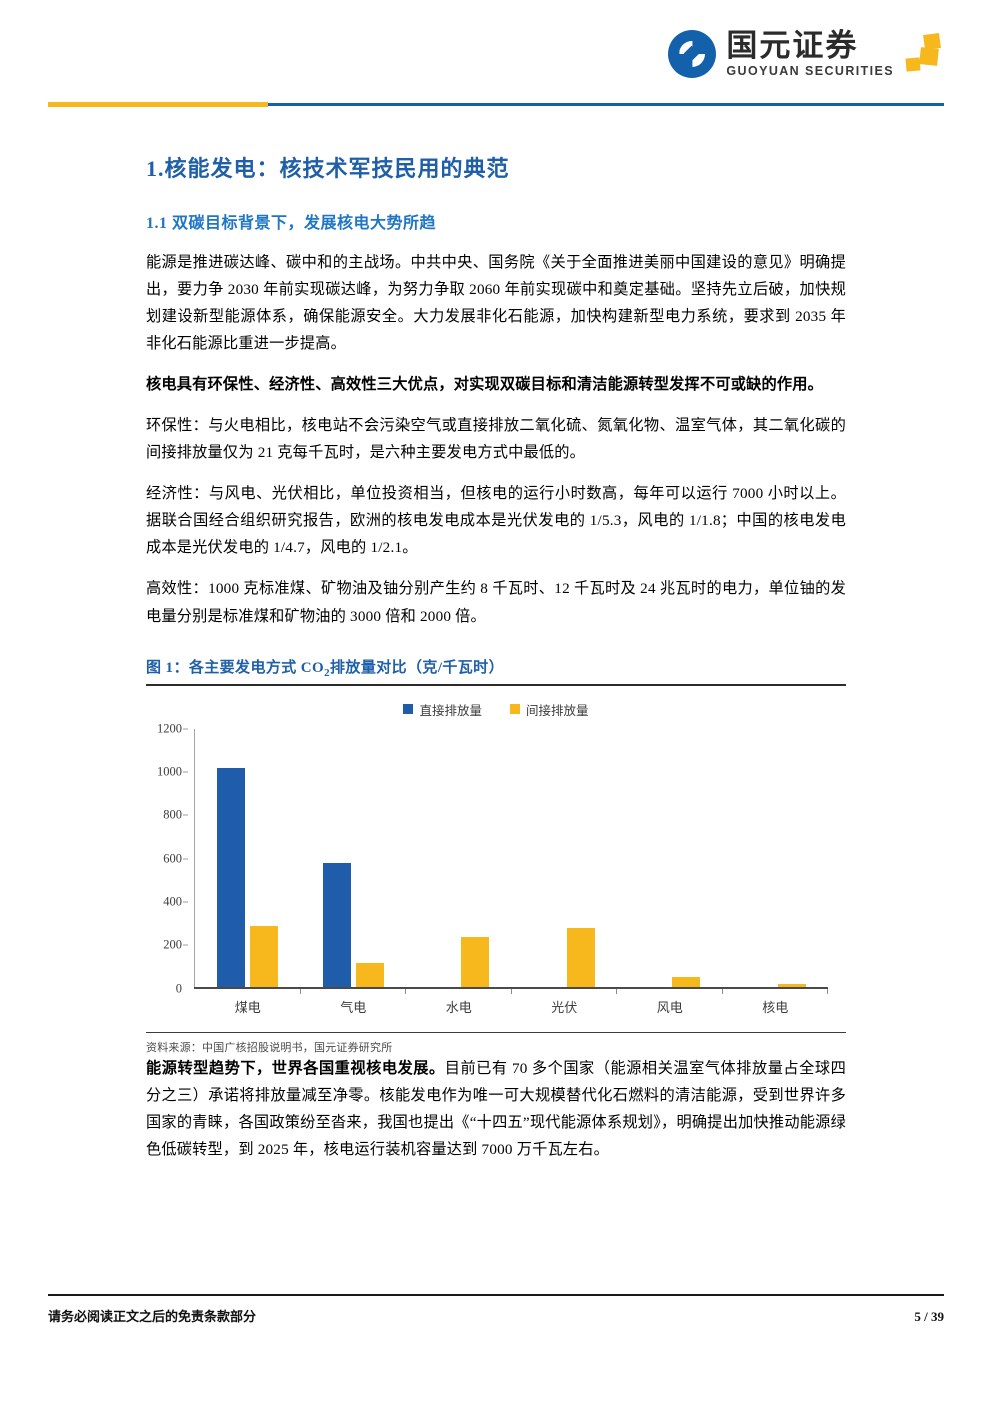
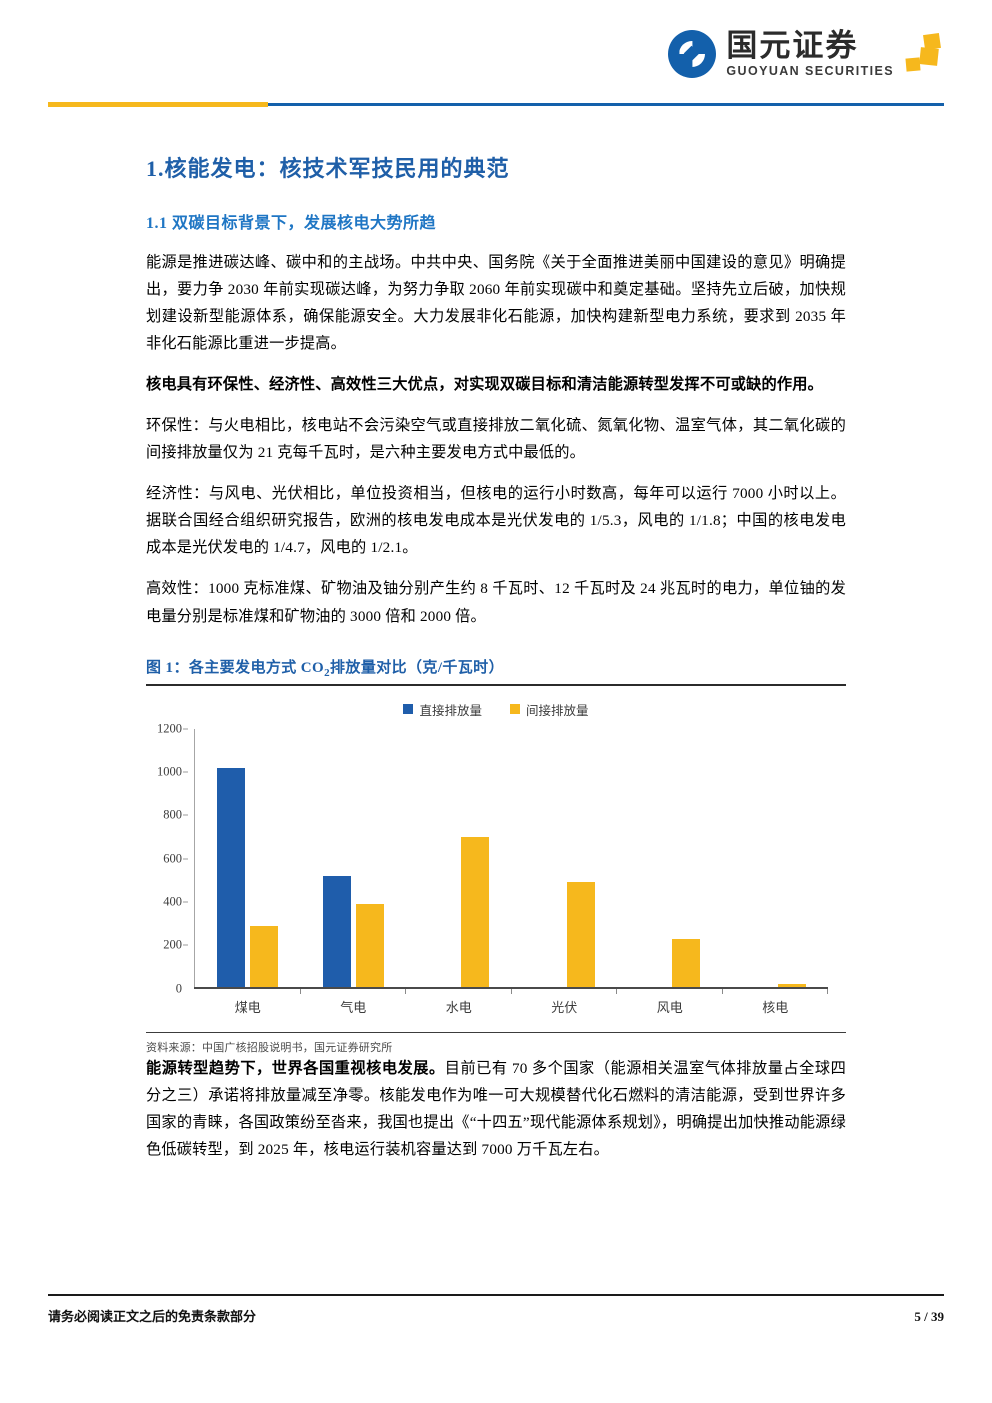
直接排放量/气电: 580 -> 520
间接排放量/气电: 120 -> 390
间接排放量/水电: 240 -> 700
间接排放量/光伏: 280 -> 490
间接排放量/风电: 50 -> 230
